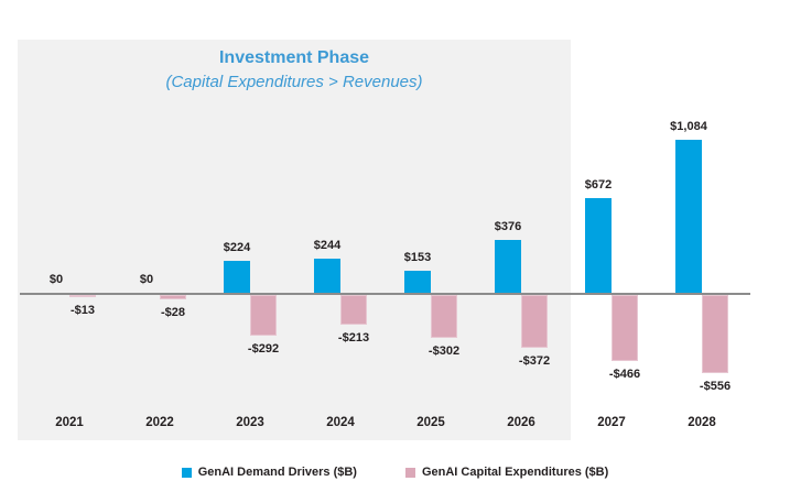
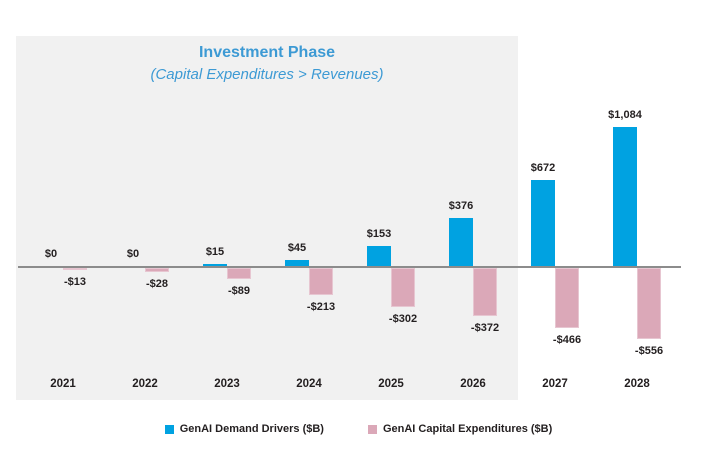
GenAI Demand Drivers ($B)/2023: $224 -> $15
GenAI Capital Expenditures ($B)/2023: -$292 -> -$89
GenAI Demand Drivers ($B)/2024: $244 -> $45
